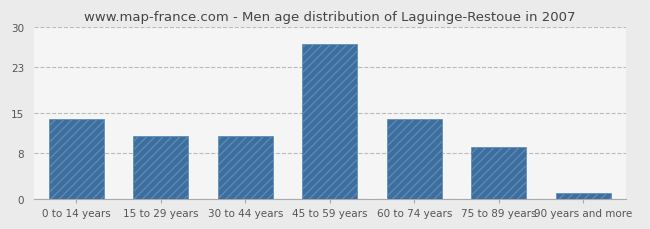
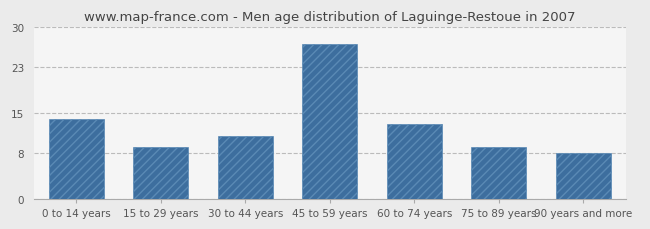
15 to 29 years: 11 -> 9
60 to 74 years: 14 -> 13
90 years and more: 1 -> 8
